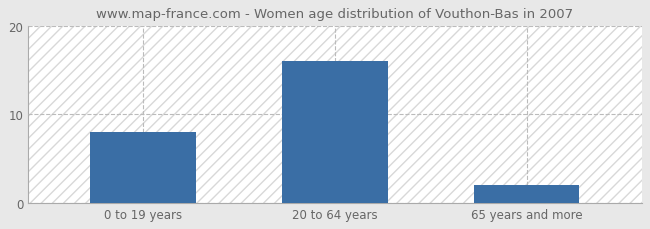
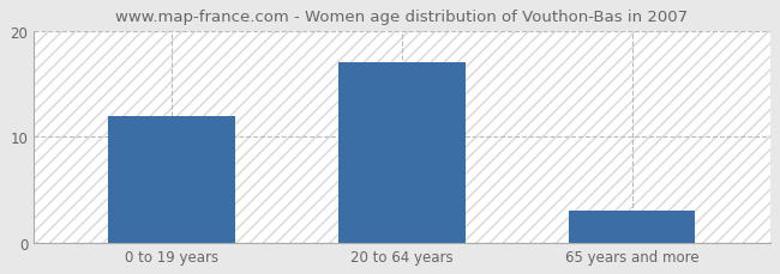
0 to 19 years: 8 -> 12
20 to 64 years: 16 -> 17
65 years and more: 2 -> 3
